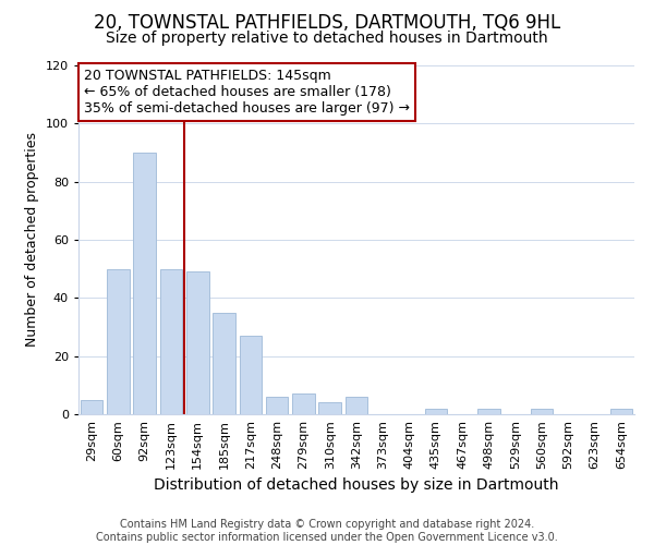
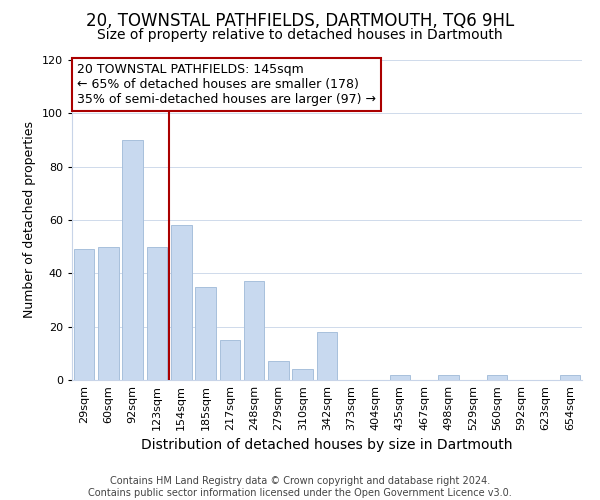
29sqm: 5 -> 49
154sqm: 49 -> 58
217sqm: 27 -> 15
248sqm: 6 -> 37
342sqm: 6 -> 18
